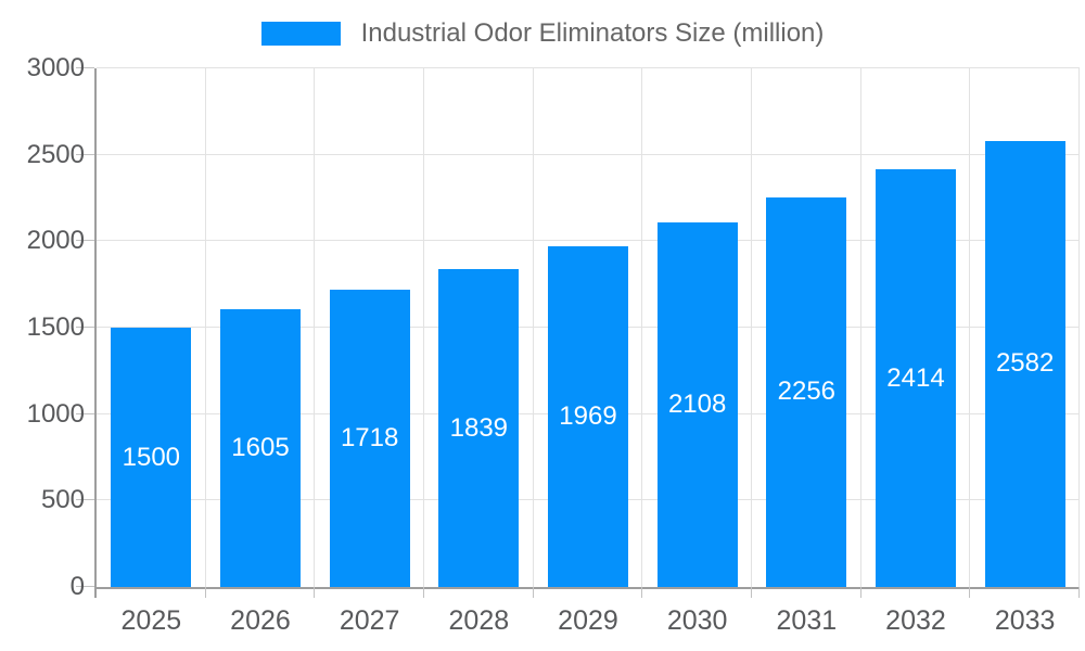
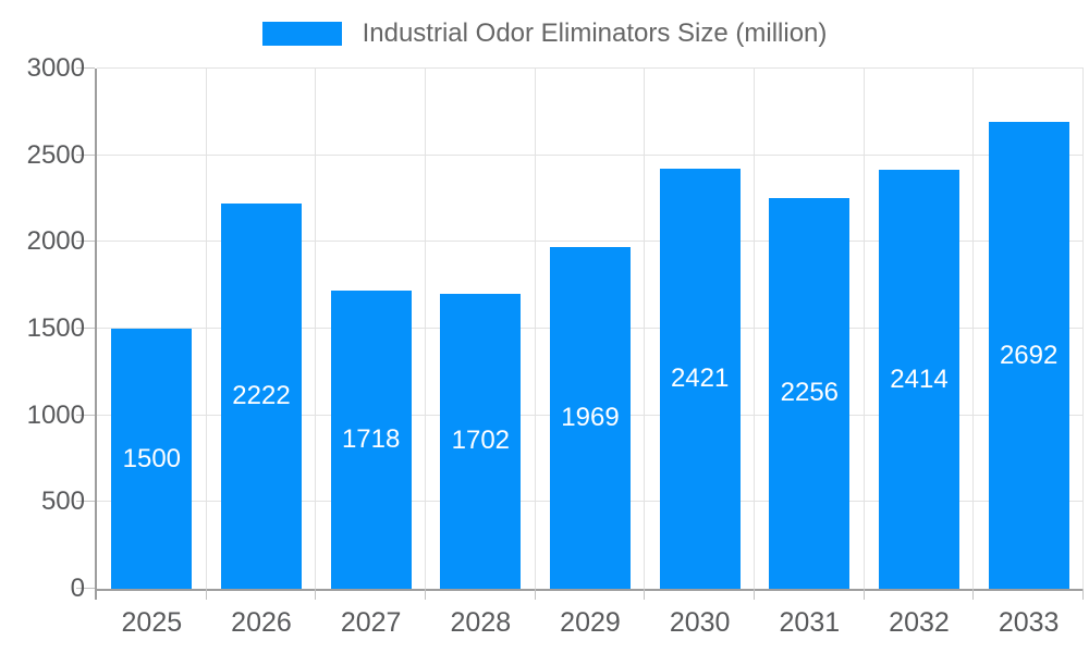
2026: 1605 -> 2222
2028: 1839 -> 1702
2030: 2108 -> 2421
2033: 2582 -> 2692
